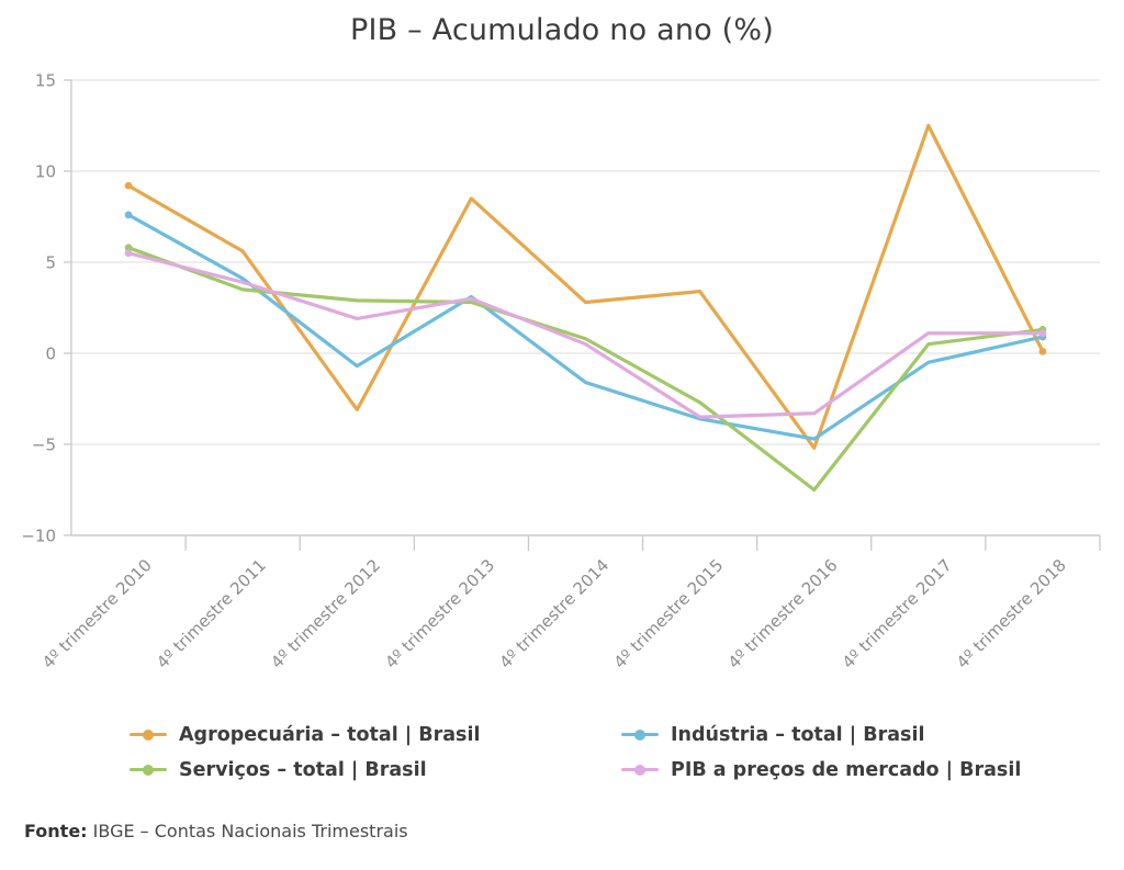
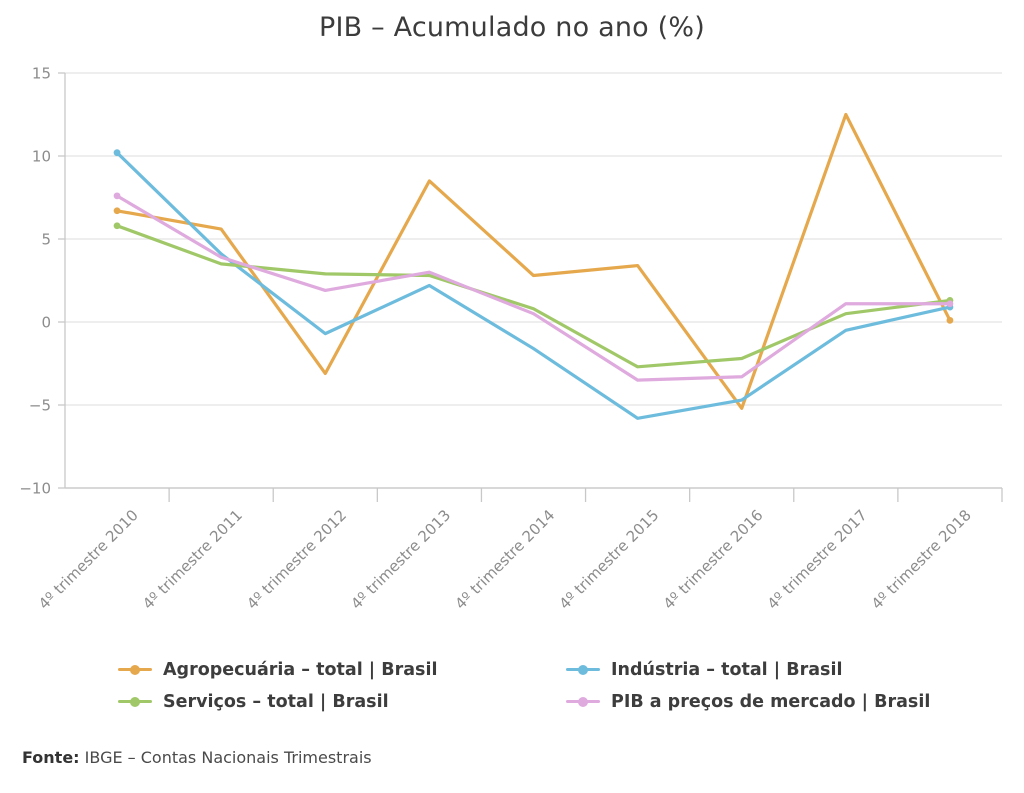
Agropecuária – total | Brasil/4º trimestre 2010: 9.2 -> 6.7
Indústria – total | Brasil/4º trimestre 2010: 7.6 -> 10.2
PIB a preços de mercado | Brasil/4º trimestre 2010: 5.5 -> 7.6
Indústria – total | Brasil/4º trimestre 2013: 3.1 -> 2.2
Indústria – total | Brasil/4º trimestre 2015: -3.6 -> -5.8
Serviços – total | Brasil/4º trimestre 2016: -7.5 -> -2.2
